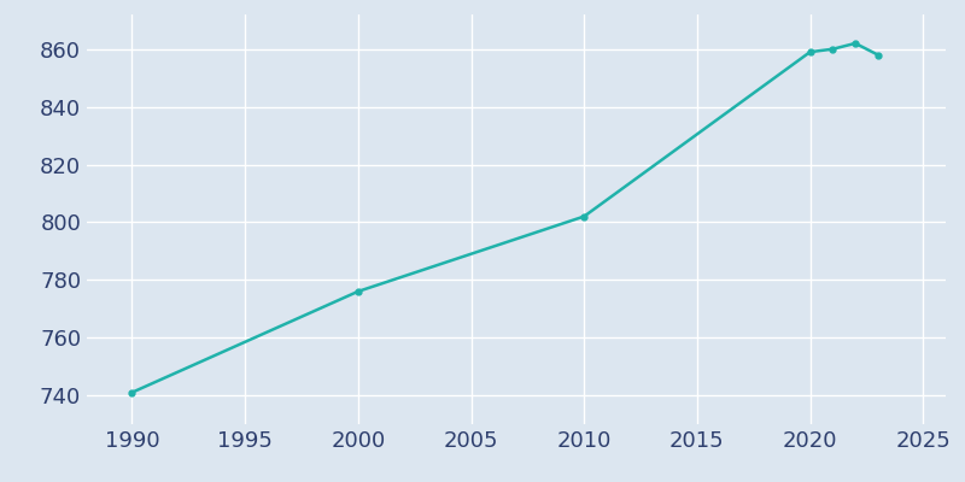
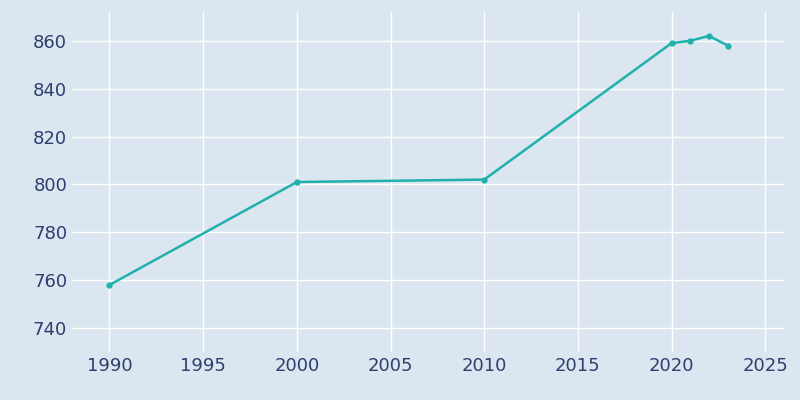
1990: 741 -> 758
2000: 776 -> 801
